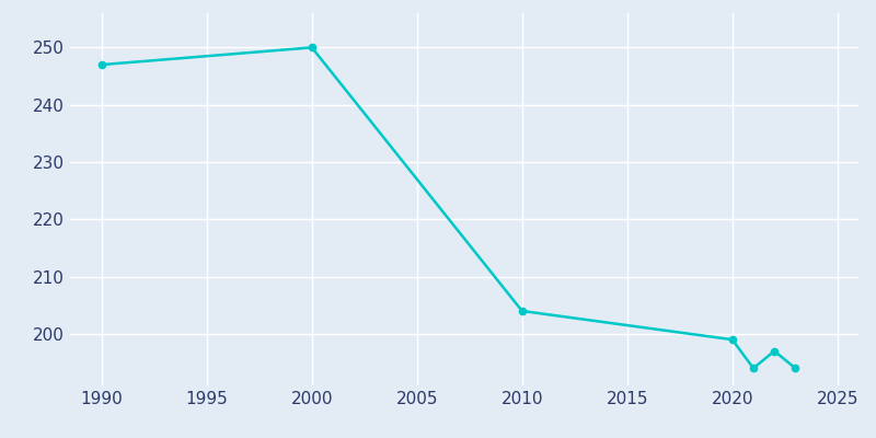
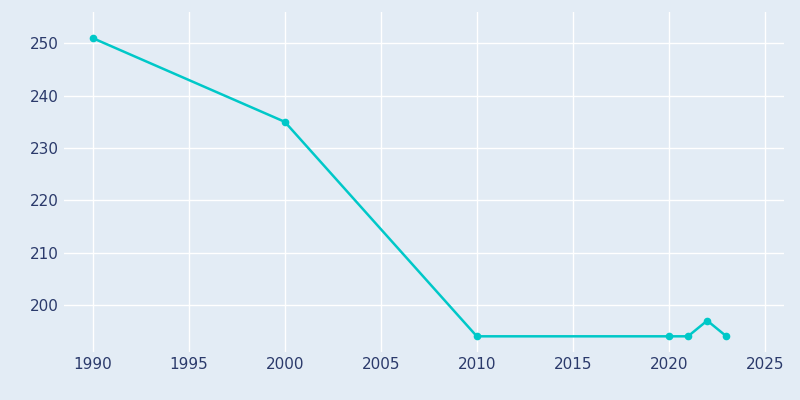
1990: 247 -> 251
2000: 250 -> 235
2010: 204 -> 194
2020: 199 -> 194
